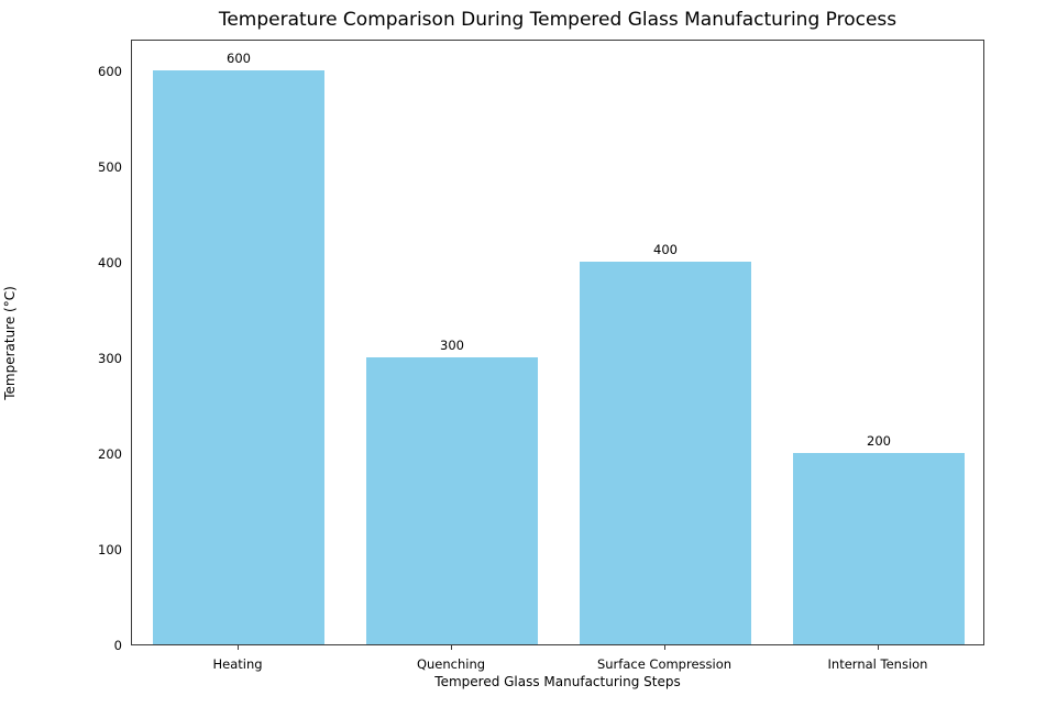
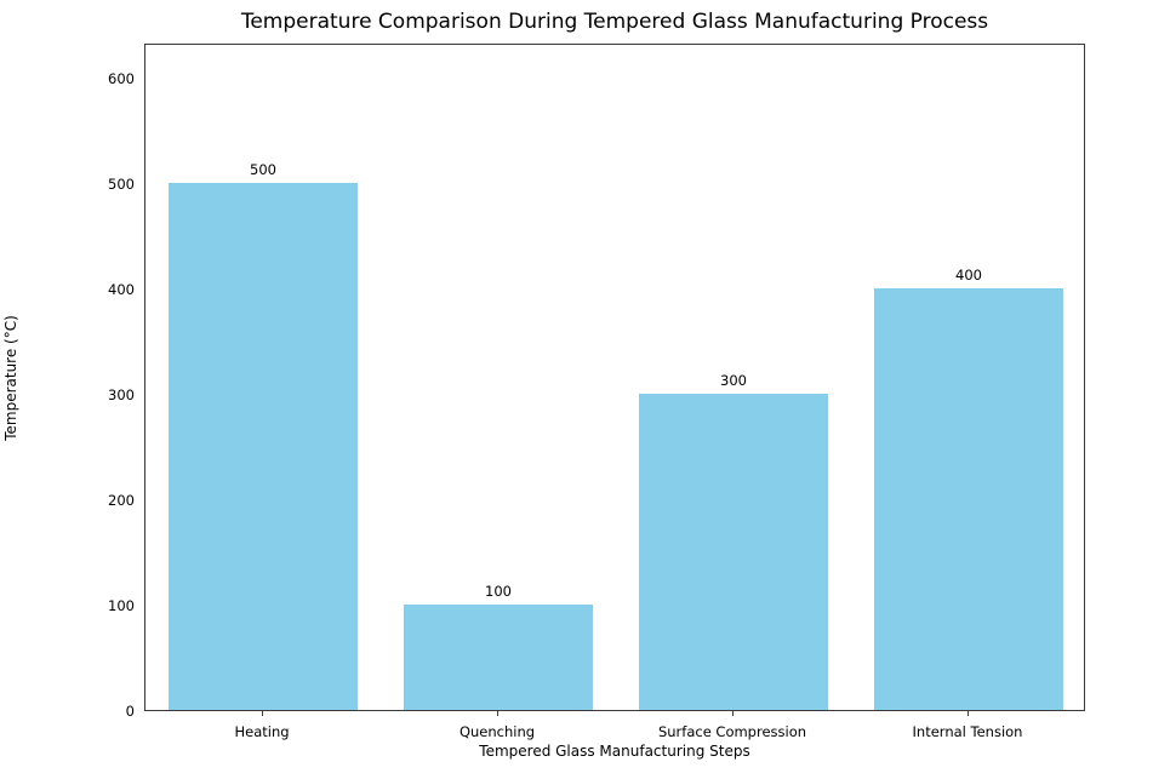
Heating: 600 -> 500
Quenching: 300 -> 100
Surface Compression: 400 -> 300
Internal Tension: 200 -> 400
